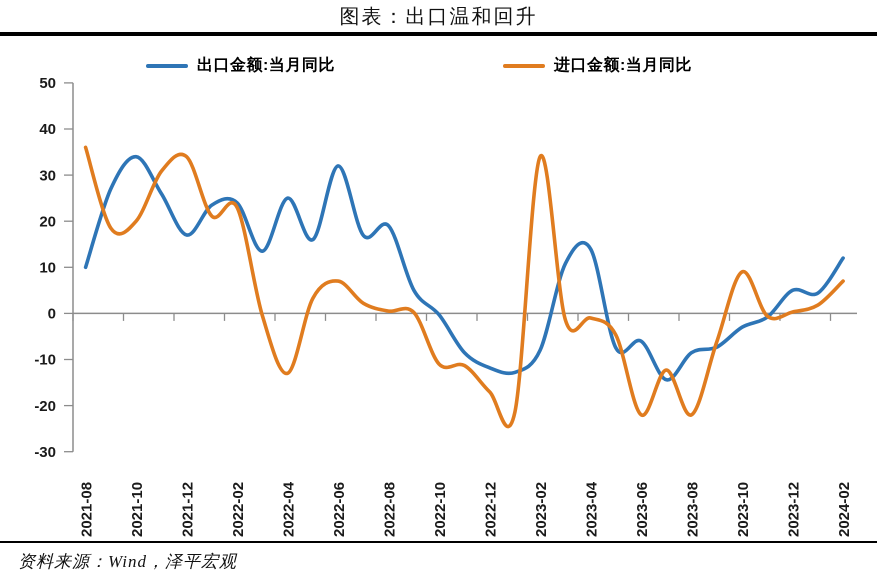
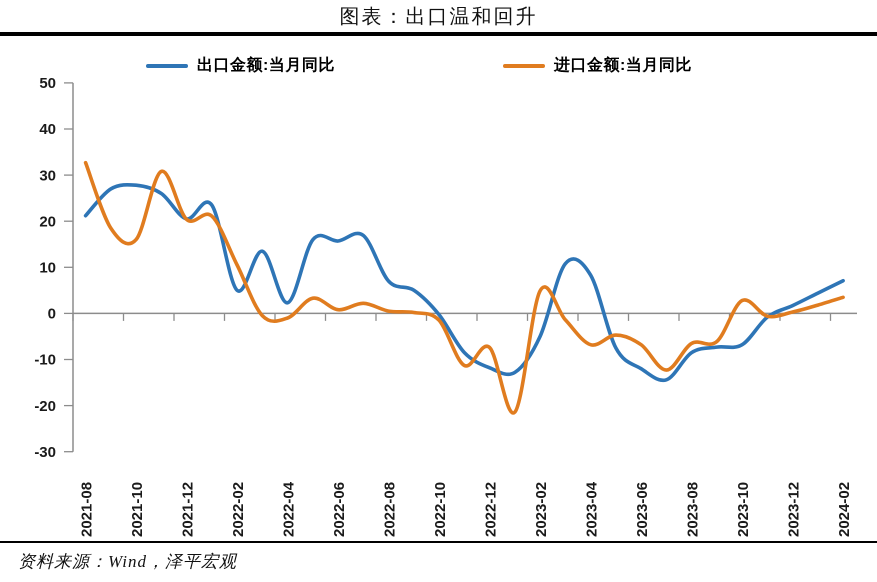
出口金额:当月同比/2021-08: 10 -> 21
进口金额:当月同比/2021-08: 36 -> 33
出口金额:当月同比/2021-10: 34 -> 28
进口金额:当月同比/2021-10: 20 -> 16
出口金额:当月同比/2021-12: 17 -> 20
进口金额:当月同比/2021-12: 34 -> 20
出口金额:当月同比/2022-02: 24 -> 5
进口金额:当月同比/2022-02: 23 -> 10
出口金额:当月同比/2022-04: 25 -> 2
进口金额:当月同比/2022-04: -13 -> -1
出口金额:当月同比/2022-06: 32 -> 16
进口金额:当月同比/2022-06: 7 -> 1
出口金额:当月同比/2022-08: 19 -> 7
进口金额:当月同比/2022-10: -11 -> -2
进口金额:当月同比/2022-12: -17 -> -7
出口金额:当月同比/2023-02: -8 -> -5
进口金额:当月同比/2023-02: 34 -> 5
出口金额:当月同比/2023-04: 14 -> 8
进口金额:当月同比/2023-04: -1 -> -7
出口金额:当月同比/2023-06: -6 -> -12
进口金额:当月同比/2023-06: -22 -> -7
进口金额:当月同比/2023-08: -22 -> -6
出口金额:当月同比/2023-10: -3 -> -7
进口金额:当月同比/2023-10: 9 -> 3
出口金额:当月同比/2023-12: 5 -> 2
出口金额:当月同比/2024-02: 12 -> 7
进口金额:当月同比/2024-02: 7 -> 4
